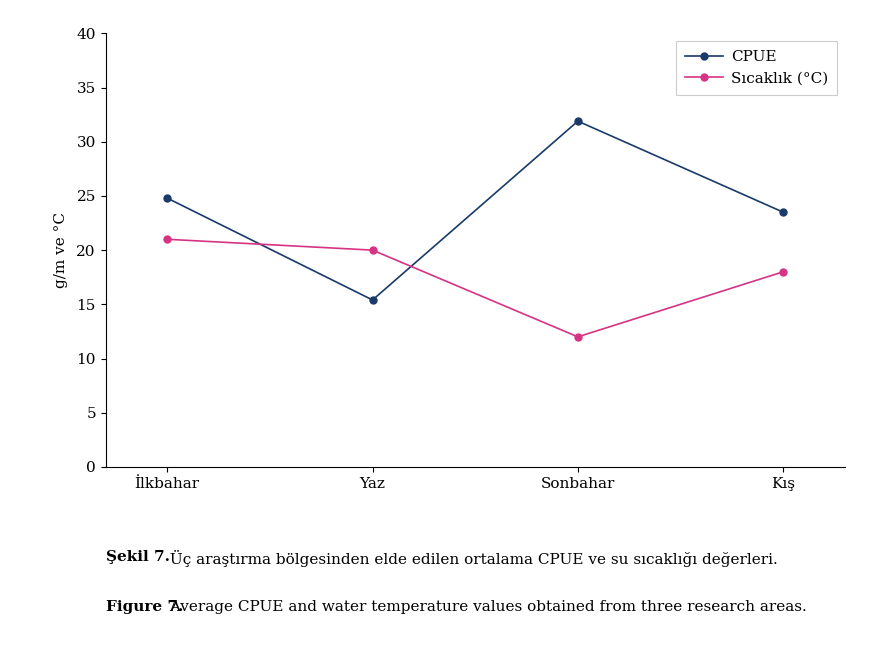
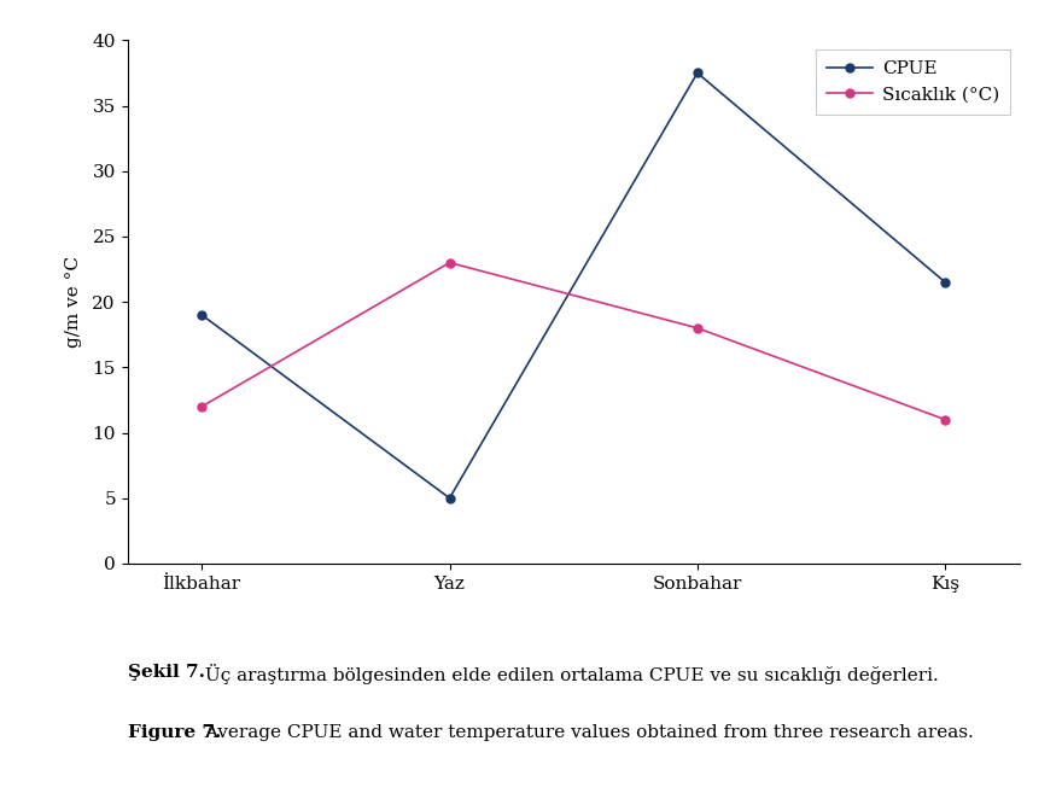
CPUE/İlkbahar: 24.8 -> 19.0
Sıcaklık (°C)/İlkbahar: 21 -> 12
CPUE/Yaz: 15.4 -> 5.0
Sıcaklık (°C)/Yaz: 20 -> 23
CPUE/Sonbahar: 31.9 -> 37.5
Sıcaklık (°C)/Sonbahar: 12 -> 18
CPUE/Kış: 23.5 -> 21.5
Sıcaklık (°C)/Kış: 18 -> 11
